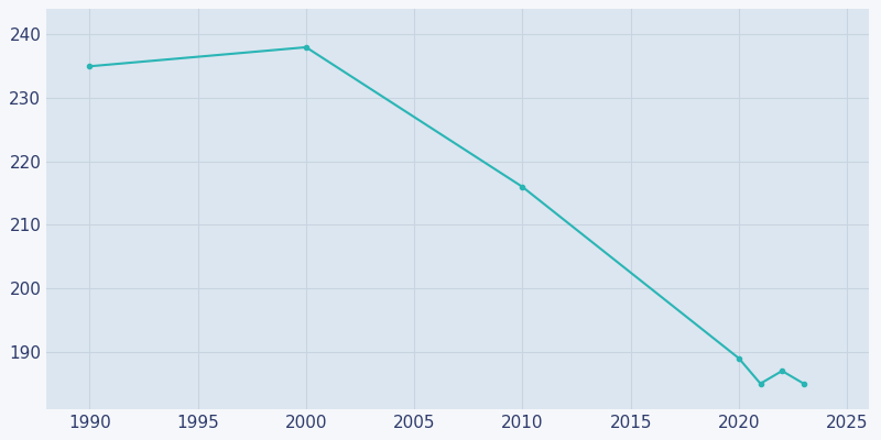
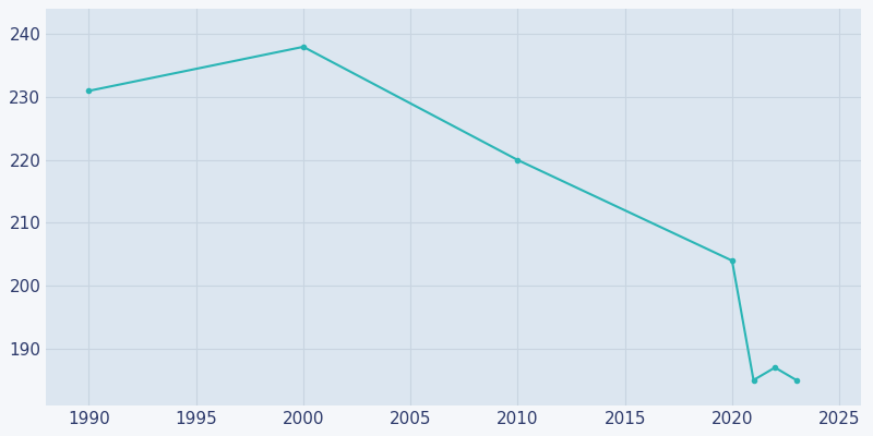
1990: 235 -> 231
2010: 216 -> 220
2020: 189 -> 204
